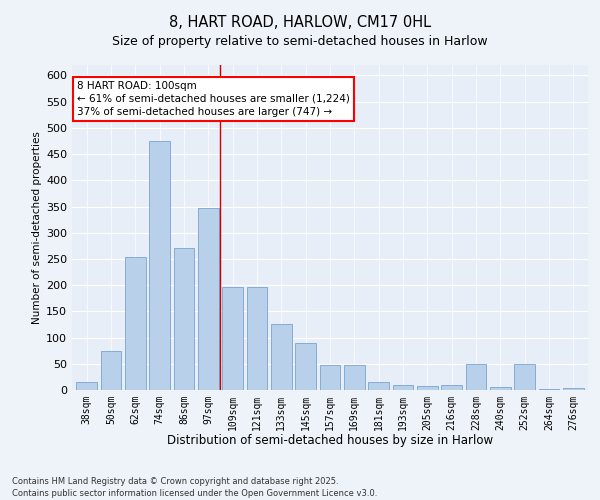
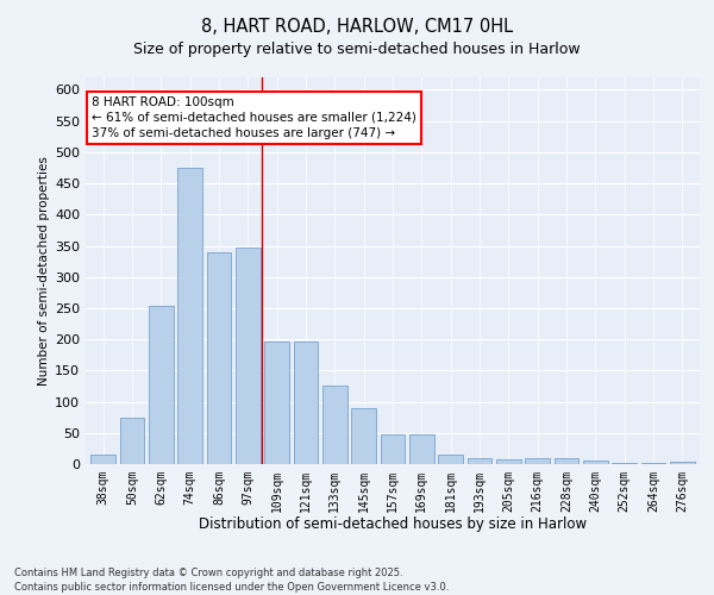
86sqm: 270 -> 340
228sqm: 50 -> 10
252sqm: 50 -> 2
